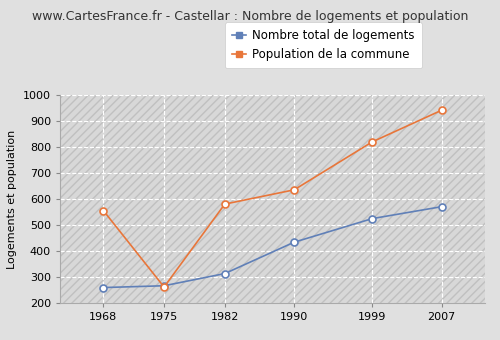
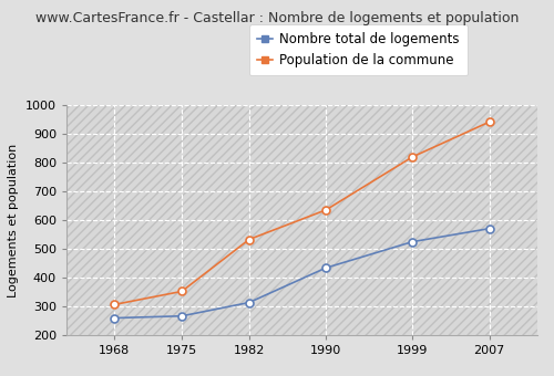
Population de la commune/1968: 555 -> 305
Population de la commune/1975: 260 -> 351
Population de la commune/1982: 580 -> 532
